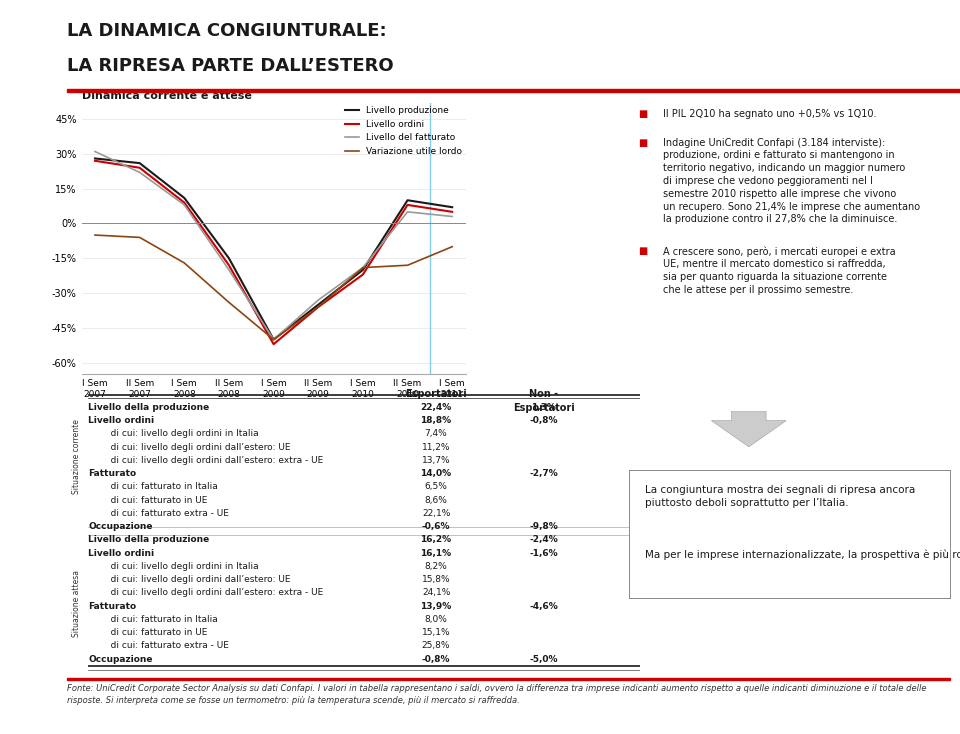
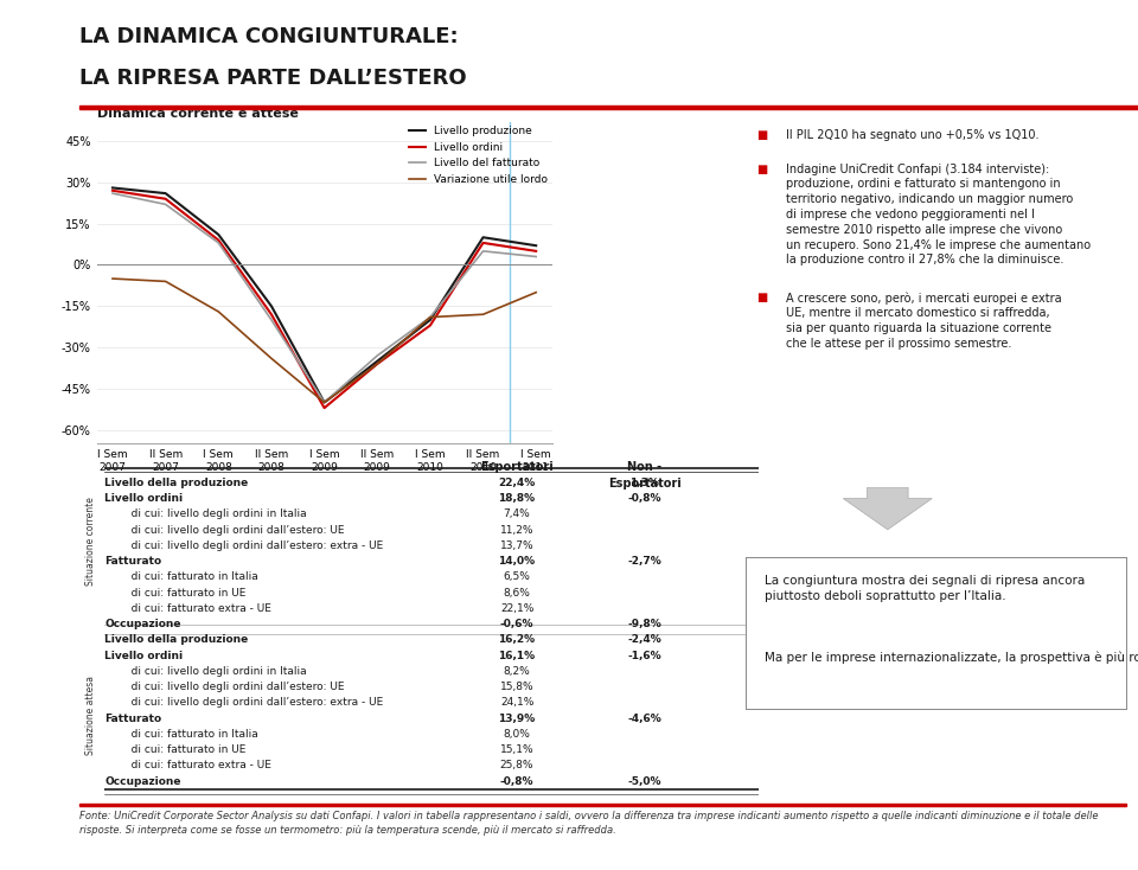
Livello del fatturato/I Sem 2007: 31% -> 26%
